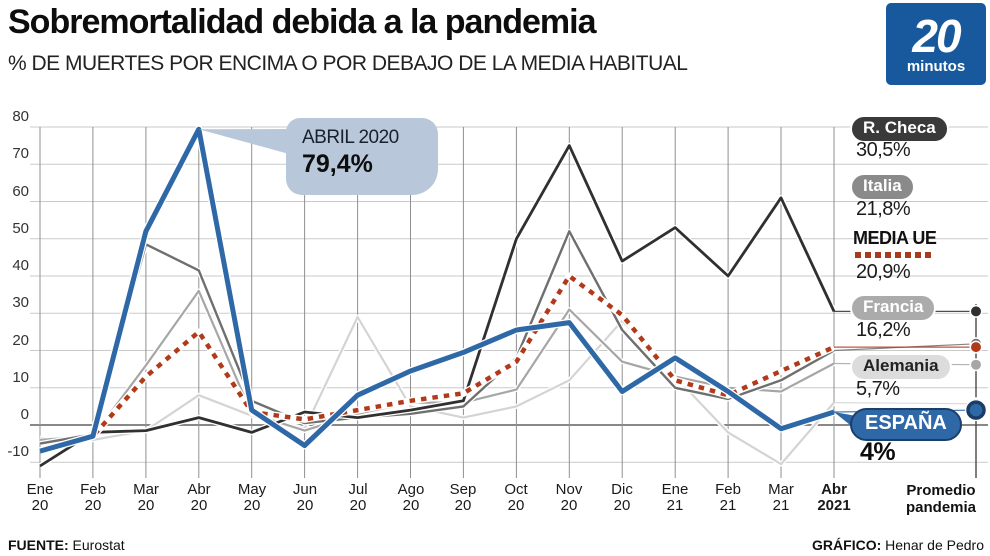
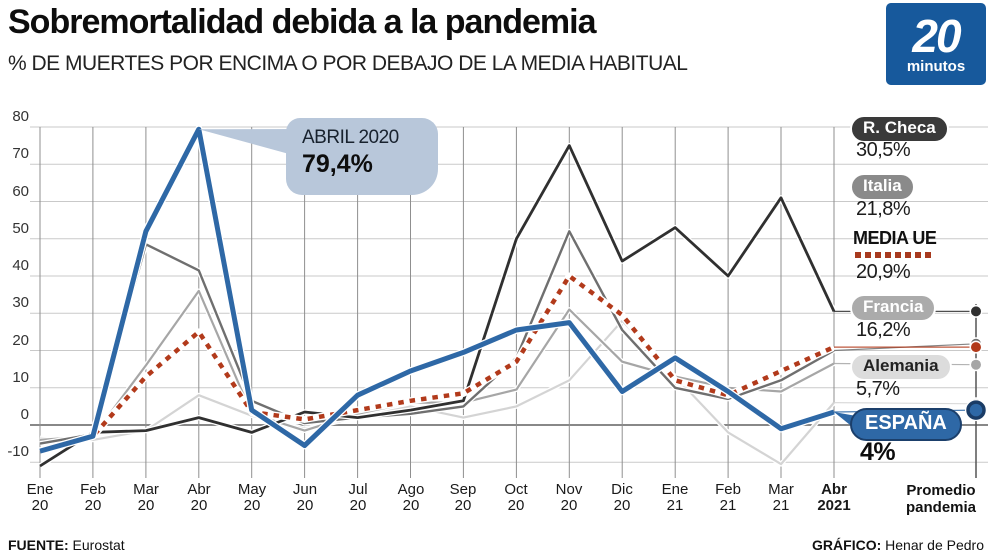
Alemania/Jul 20: 29 -> 2
